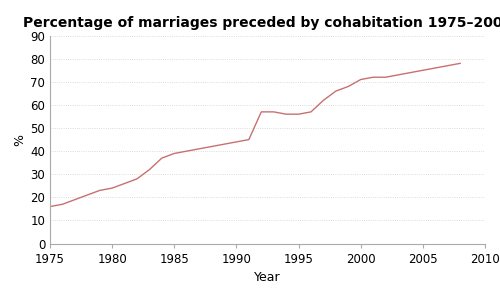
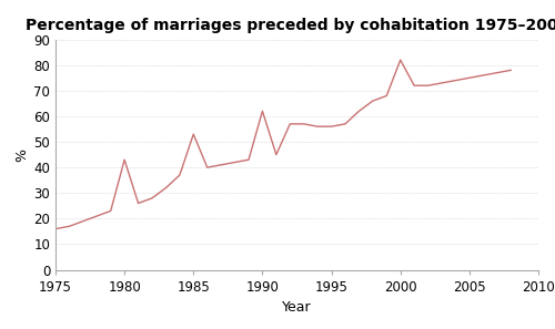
1980: 24 -> 43
1985: 39 -> 53
1990: 44 -> 62
2000: 71 -> 82
